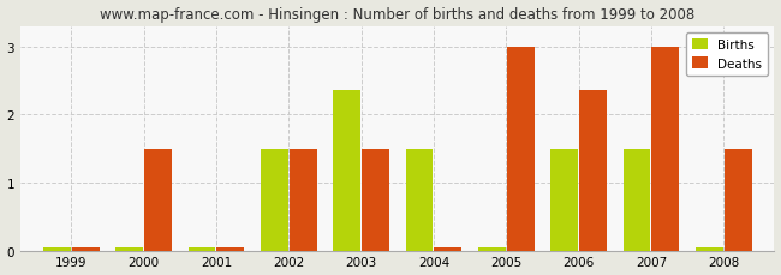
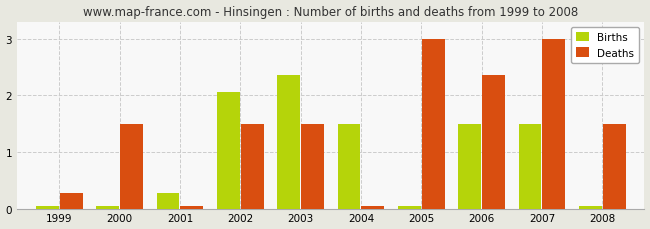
Deaths/1999: 0.05 -> 0.28
Births/2001: 0.05 -> 0.28
Births/2002: 1.50 -> 2.06
